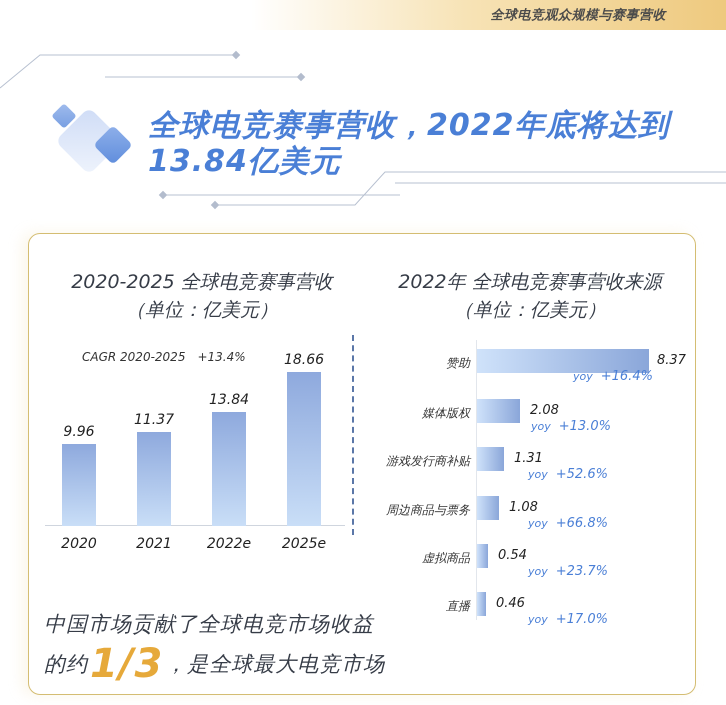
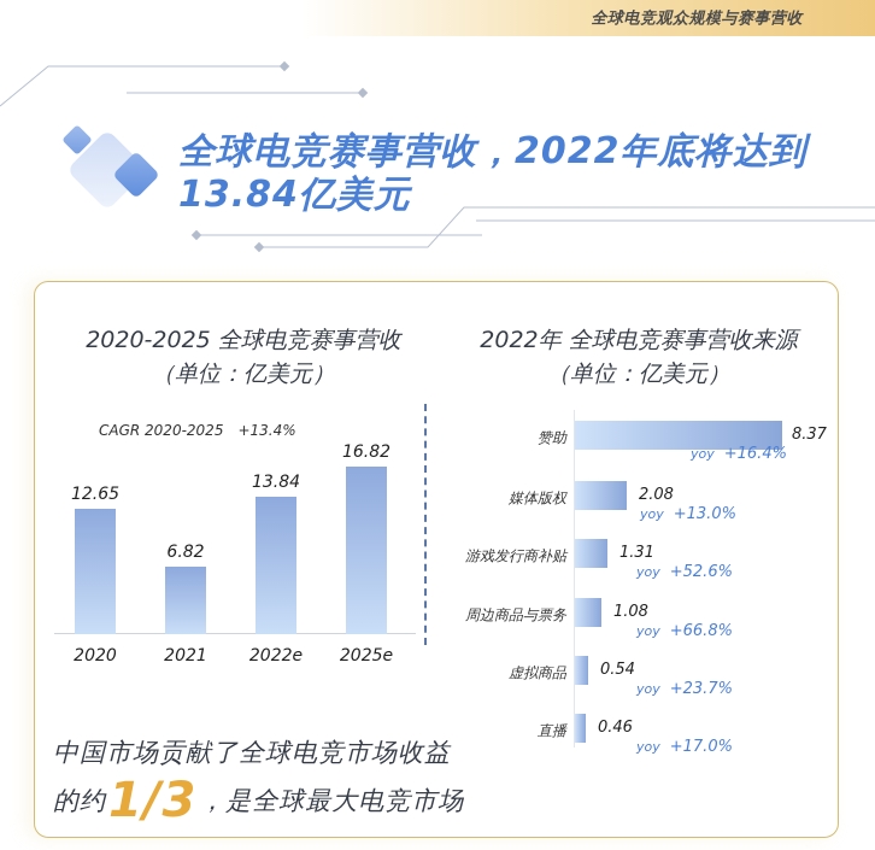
2020-2025 全球电竞赛事营收（单位：亿美元）/2020: 9.96 -> 12.65
2020-2025 全球电竞赛事营收（单位：亿美元）/2021: 11.37 -> 6.82
2020-2025 全球电竞赛事营收（单位：亿美元）/2025e: 18.66 -> 16.82
